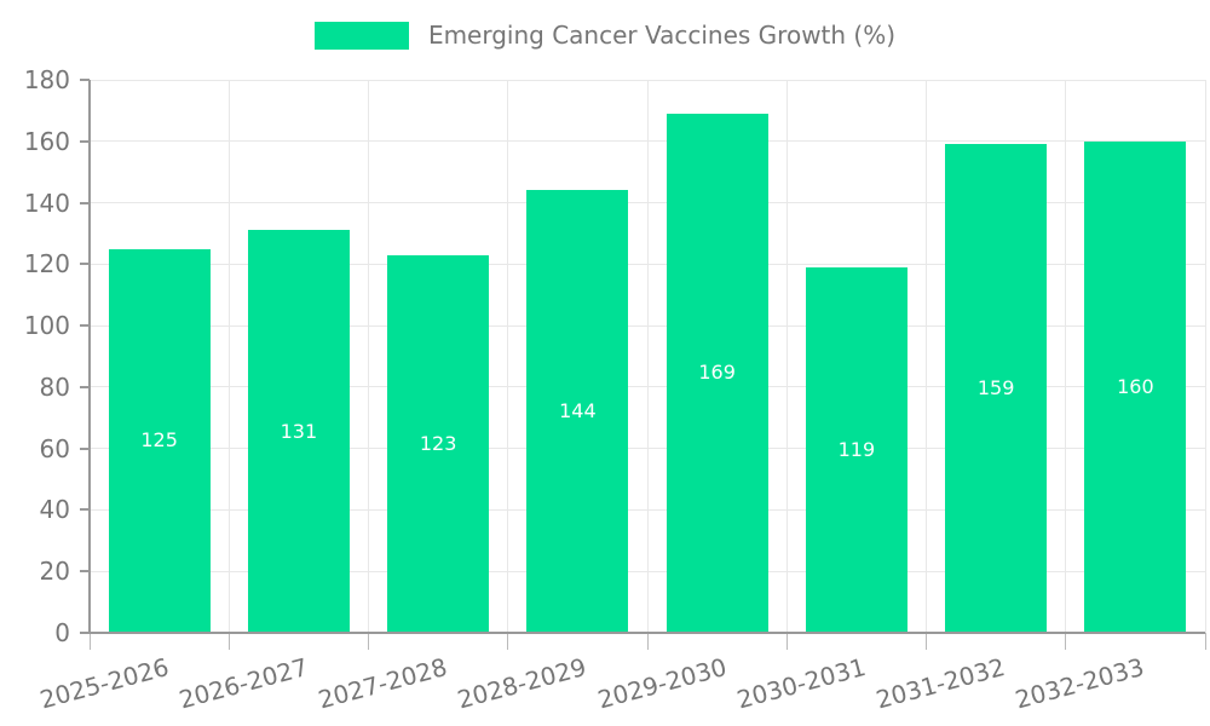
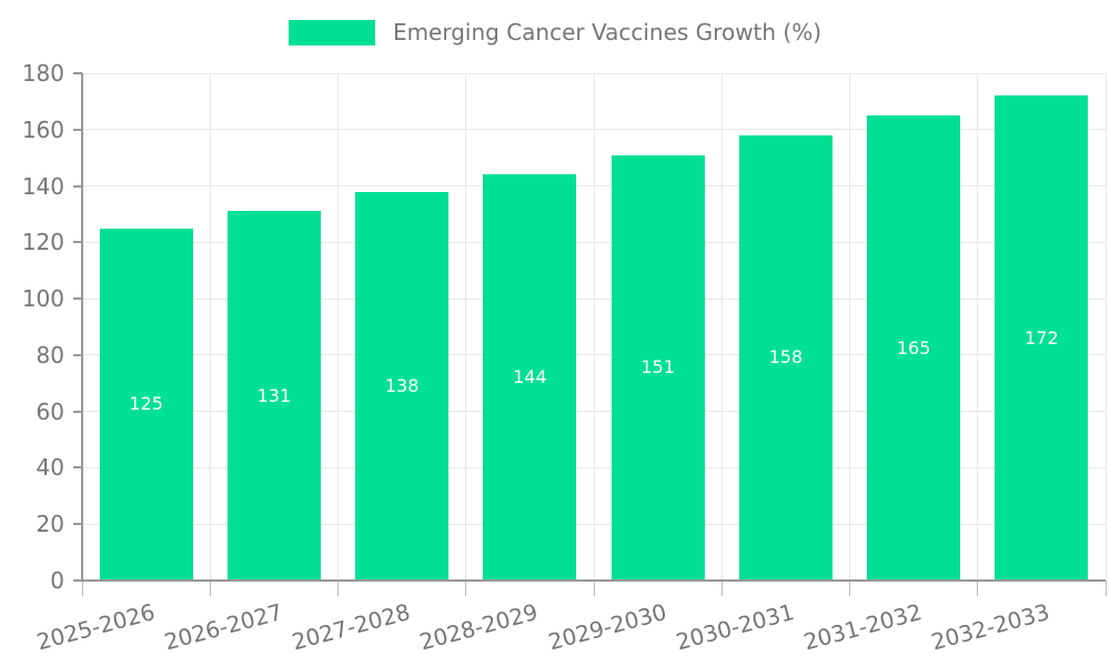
2027-2028: 123 -> 138
2029-2030: 169 -> 151
2030-2031: 119 -> 158
2031-2032: 159 -> 165
2032-2033: 160 -> 172
